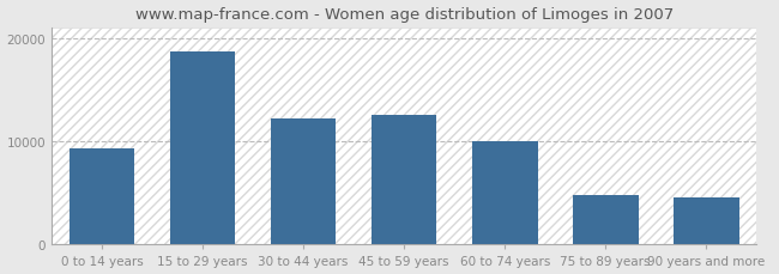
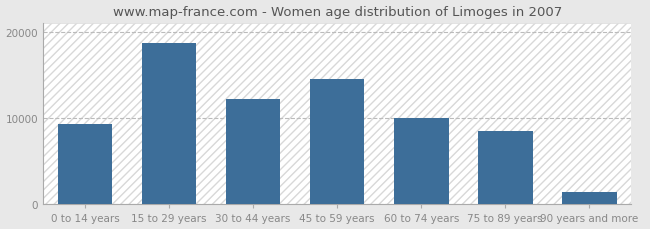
45 to 59 years: 12600 -> 14500
75 to 89 years: 4800 -> 8500
90 years and more: 4600 -> 1400
